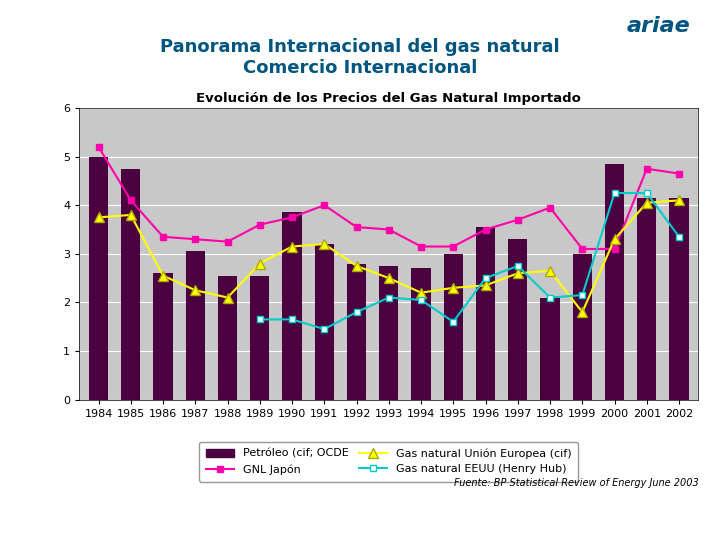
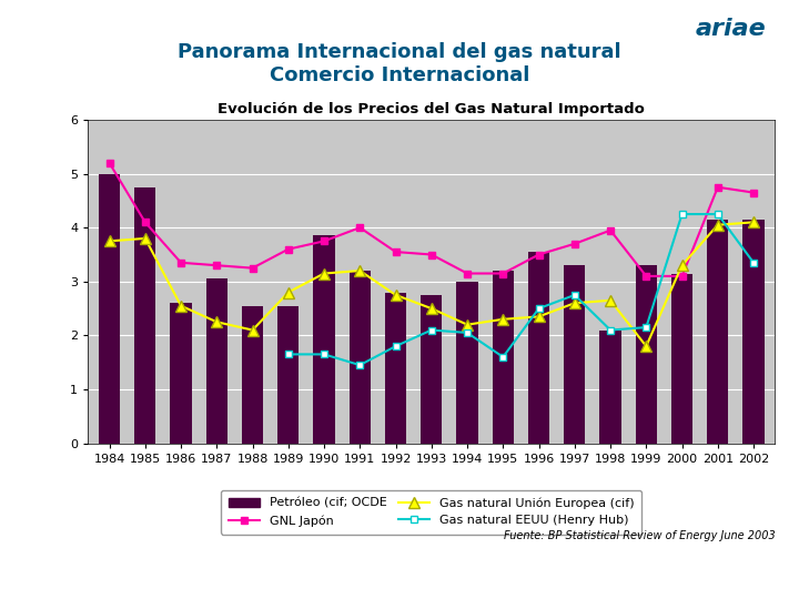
Petróleo (cif; OCDE/1994: 2.70 -> 3.00
Petróleo (cif; OCDE/1995: 3.00 -> 3.20
Petróleo (cif; OCDE/1999: 3.00 -> 3.30
Petróleo (cif; OCDE/2000: 4.85 -> 3.15
